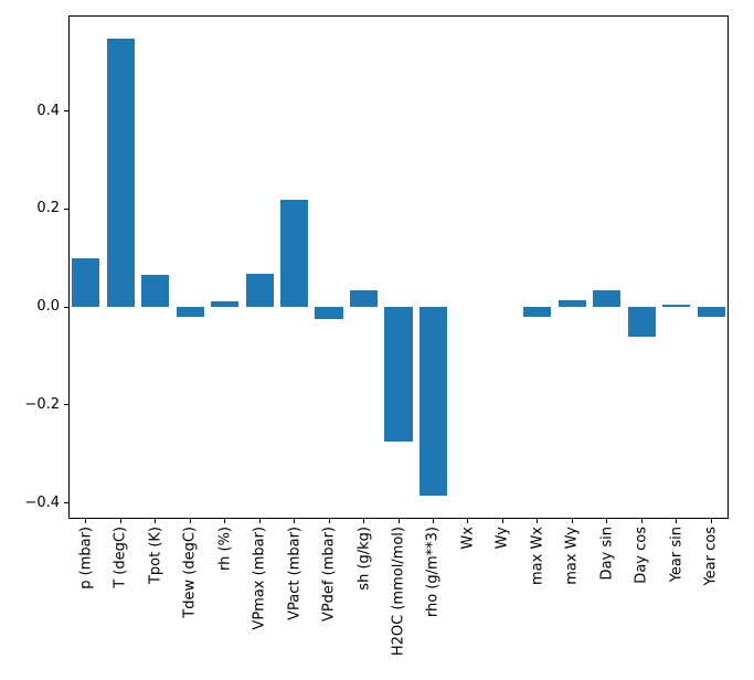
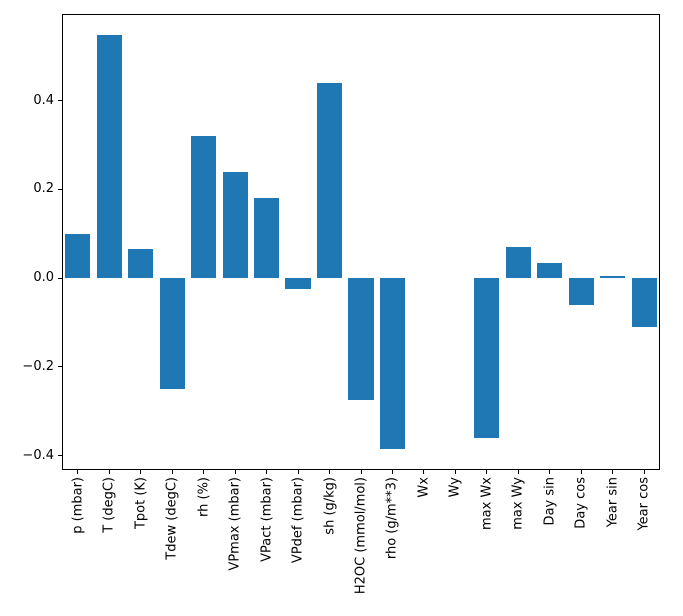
Tdew (degC): -0.02 -> -0.25
rh (%): 0.01 -> 0.32
VPmax (mbar): 0.07 -> 0.24
VPact (mbar): 0.22 -> 0.18
sh (g/kg): 0.04 -> 0.44
max Wx: -0.02 -> -0.36
max Wy: 0.01 -> 0.07
Year cos: -0.02 -> -0.11
